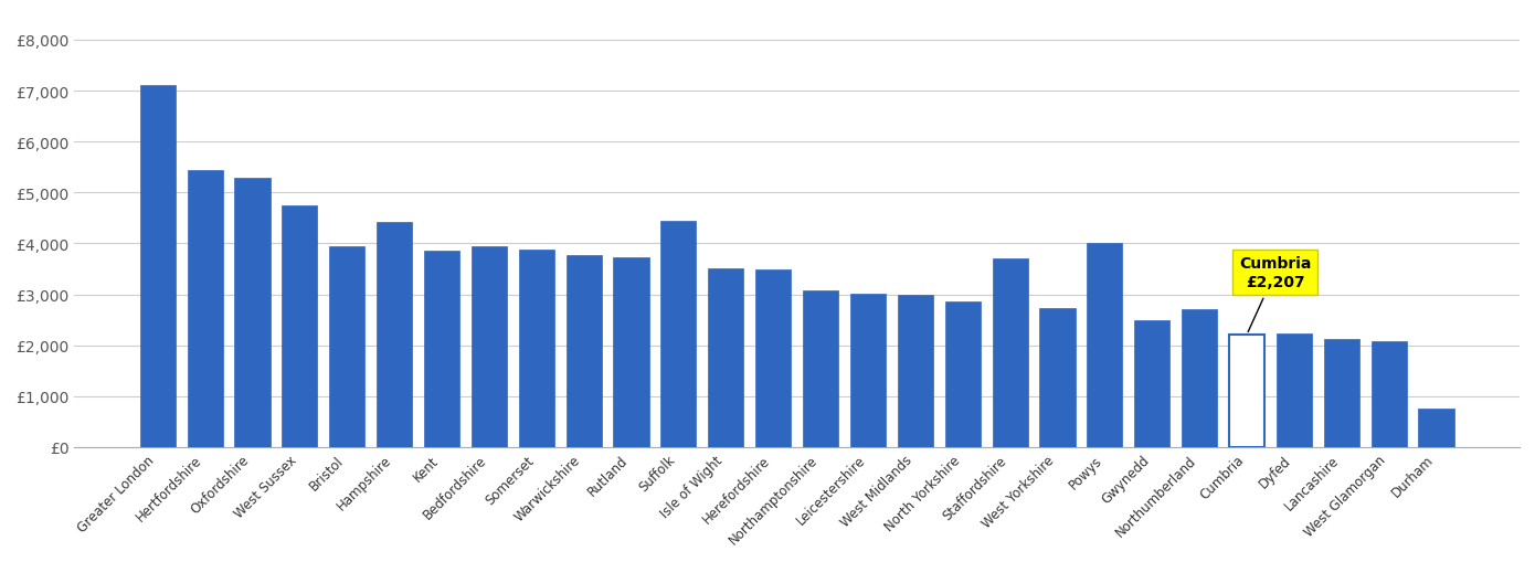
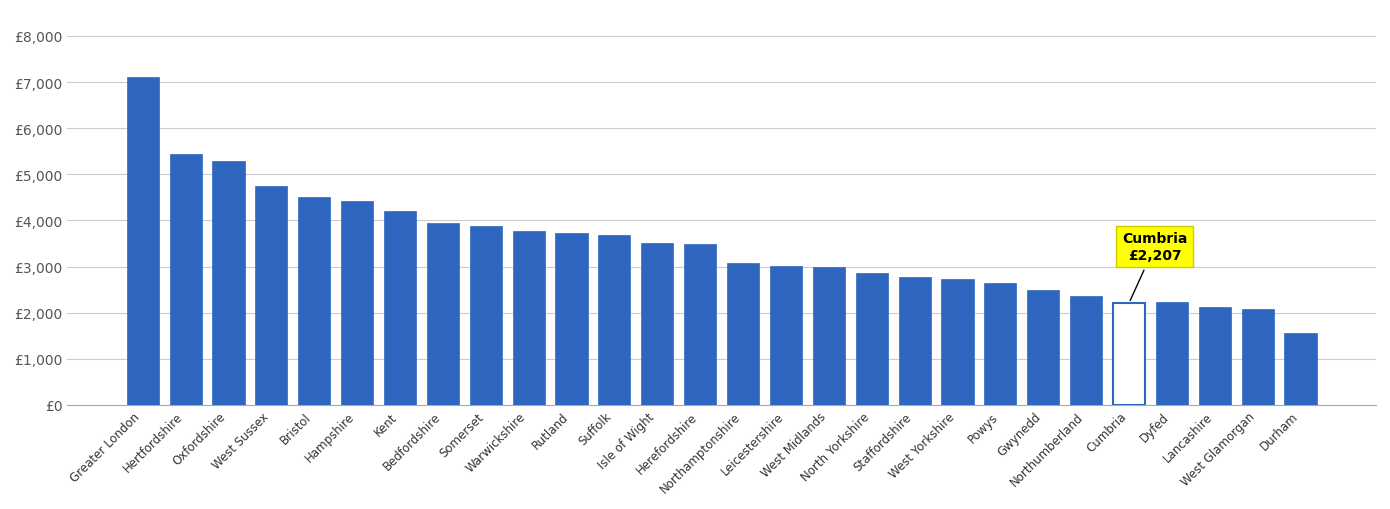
Bristol: £3,950 -> £4,500
Kent: £3,850 -> £4,200
Suffolk: £4,450 -> £3,680
Staffordshire: £3,700 -> £2,780
Powys: £4,000 -> £2,650
Northumberland: £2,700 -> £2,370
Durham: £750 -> £1,560
